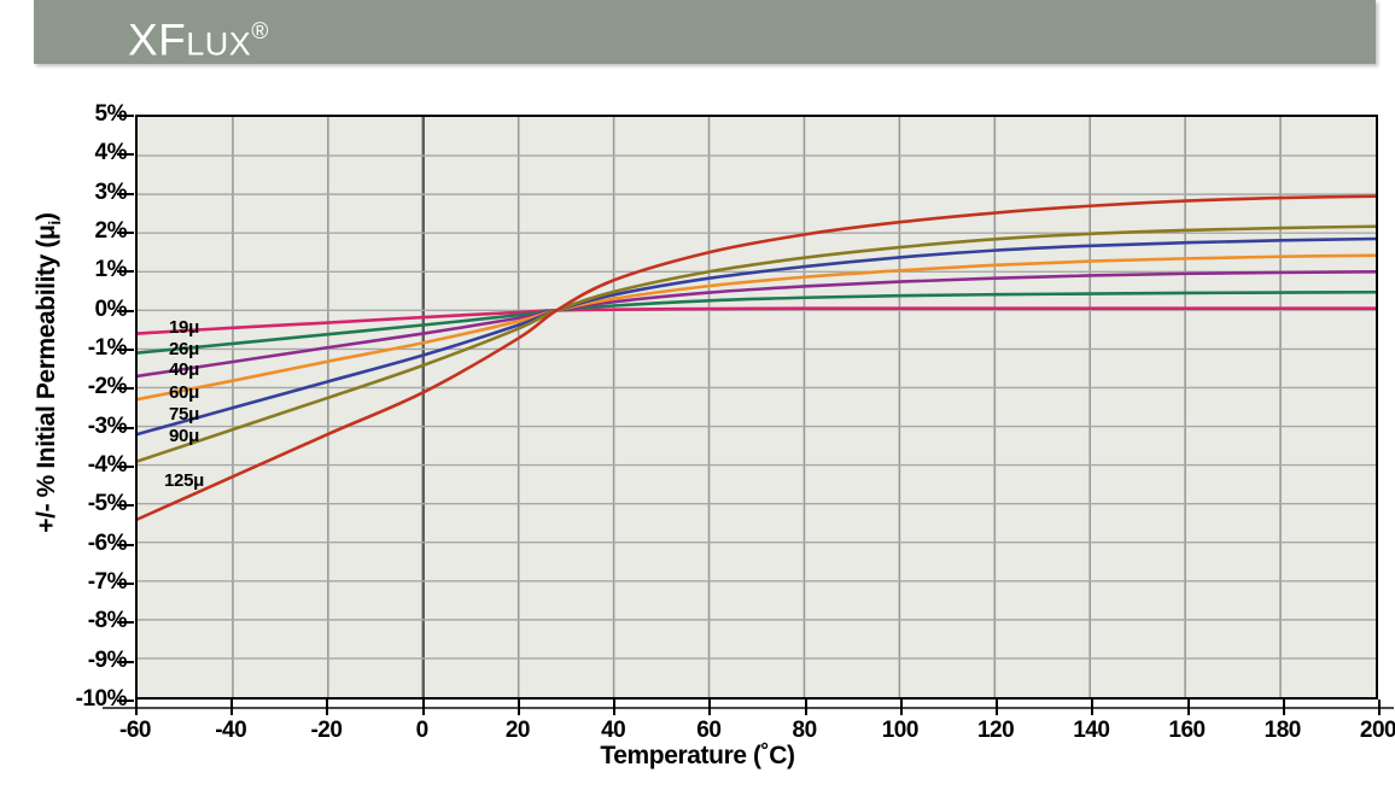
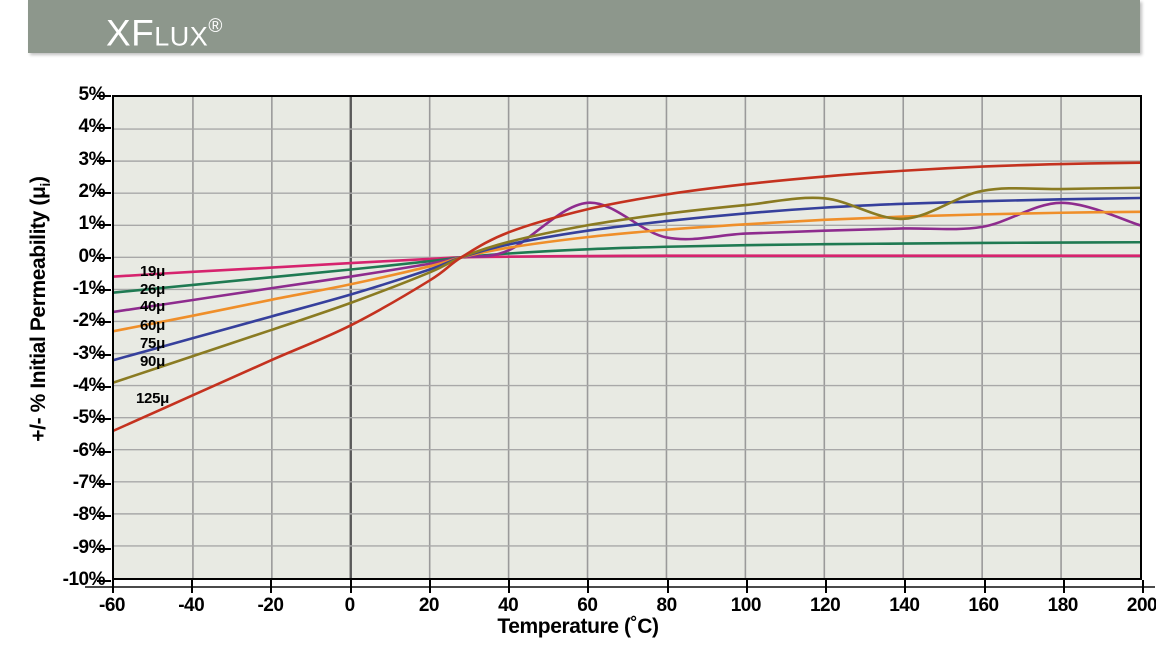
40μ/60: 0.5% -> 1.7%
90μ/140: 2.0% -> 1.2%
40μ/180: 1.0% -> 1.7%
